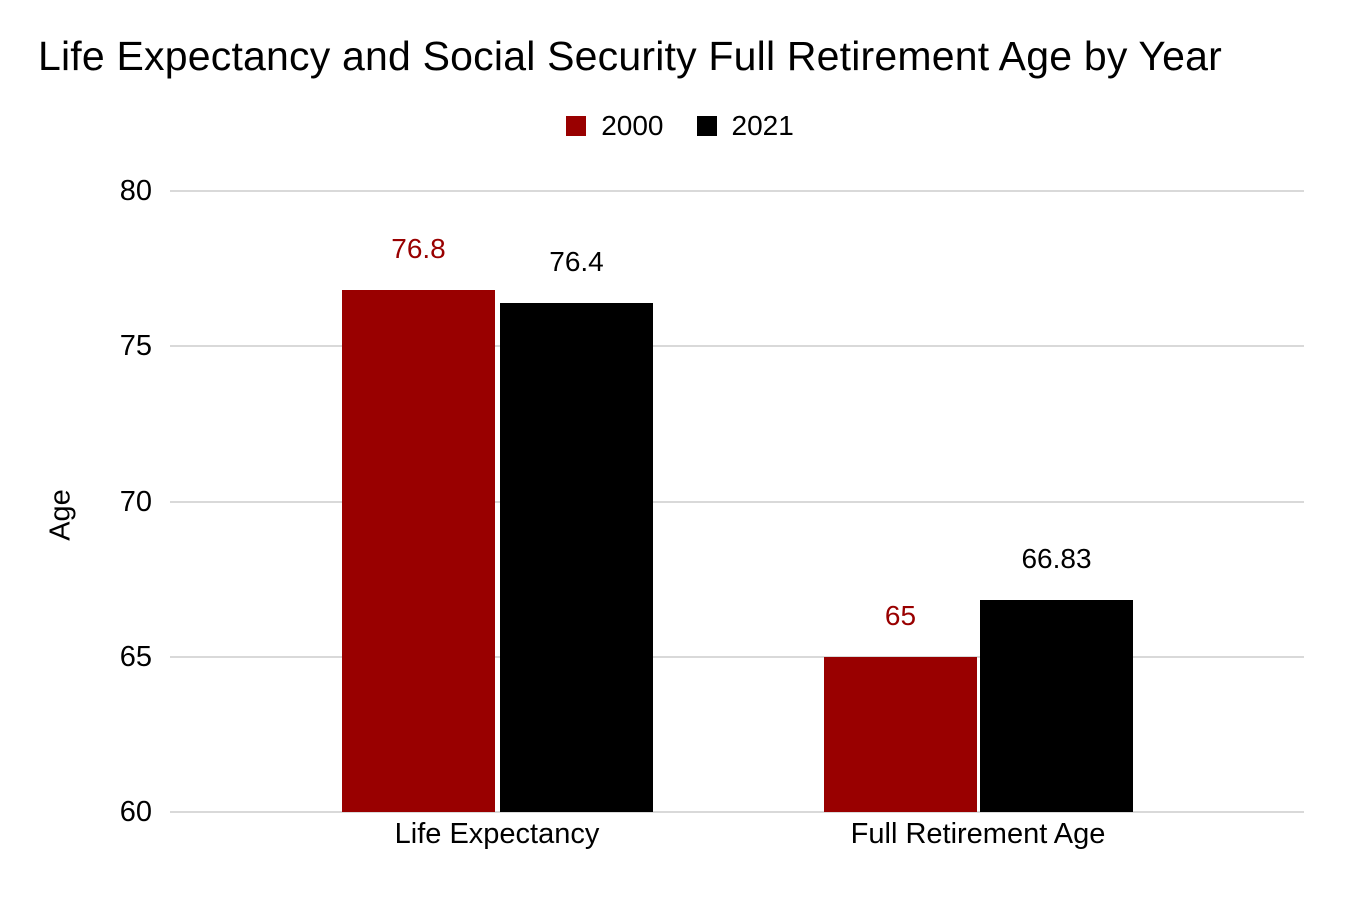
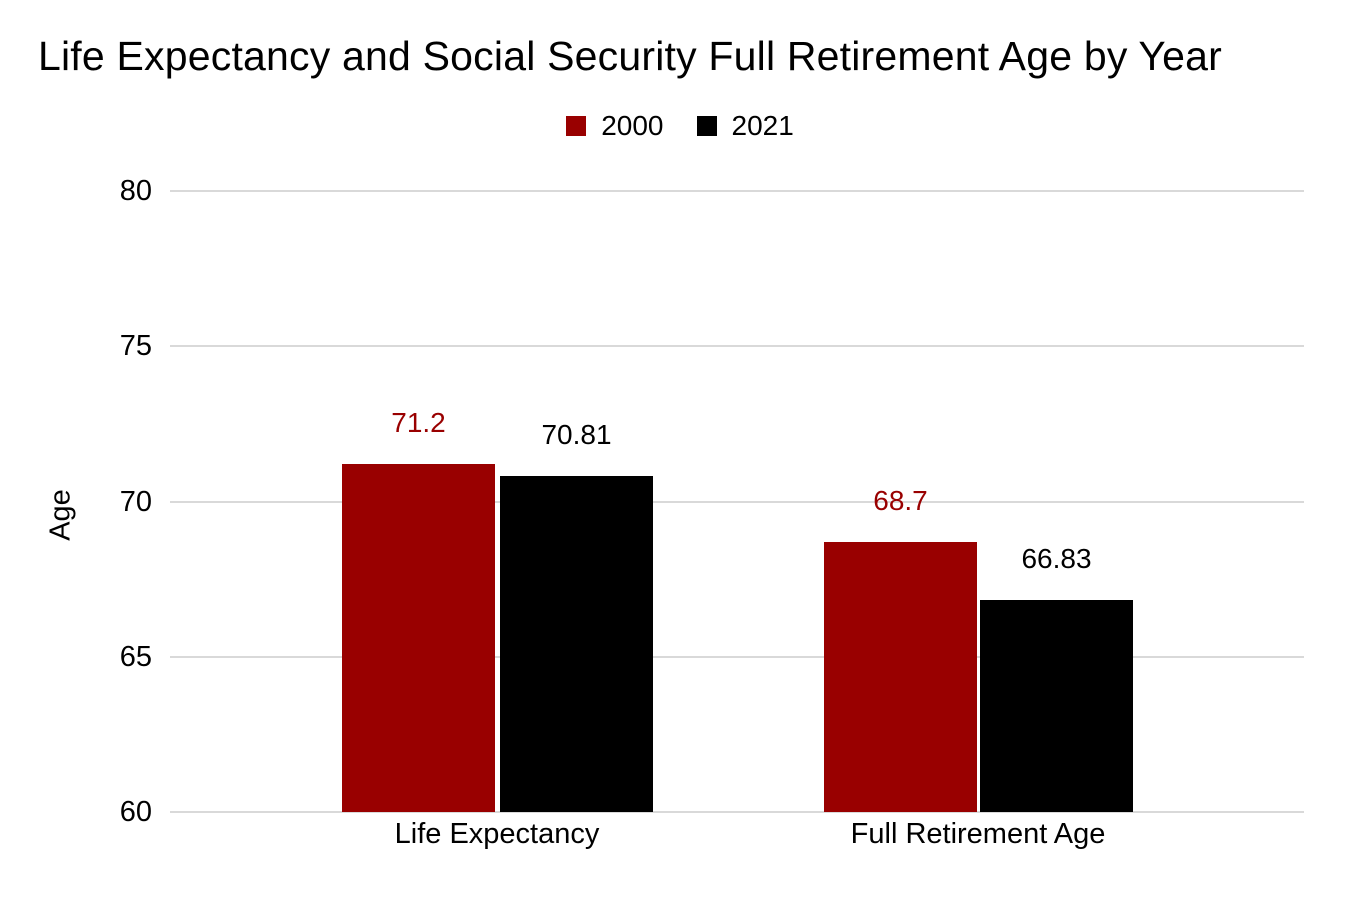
2000/Life Expectancy: 76.8 -> 71.2
2021/Life Expectancy: 76.4 -> 70.81
2000/Full Retirement Age: 65 -> 68.7
